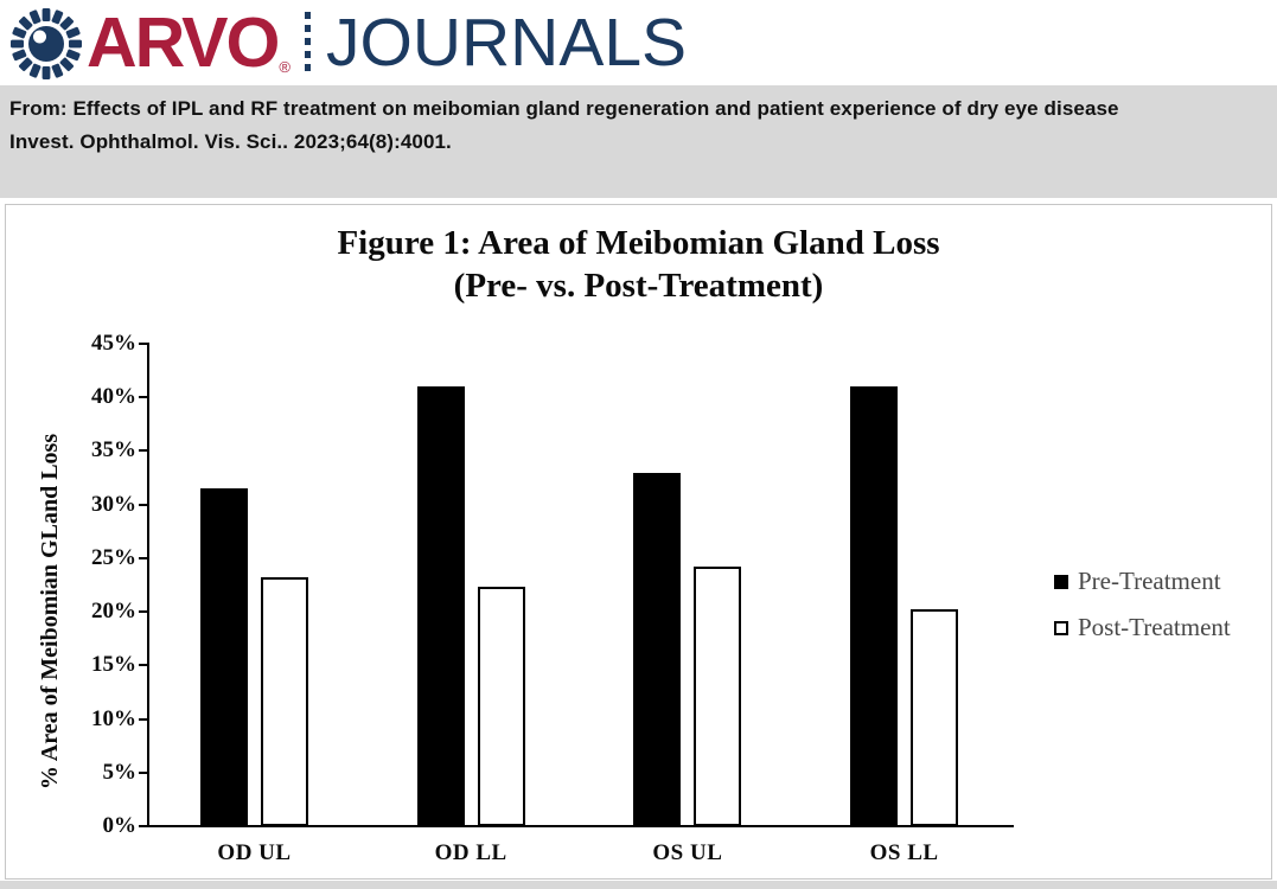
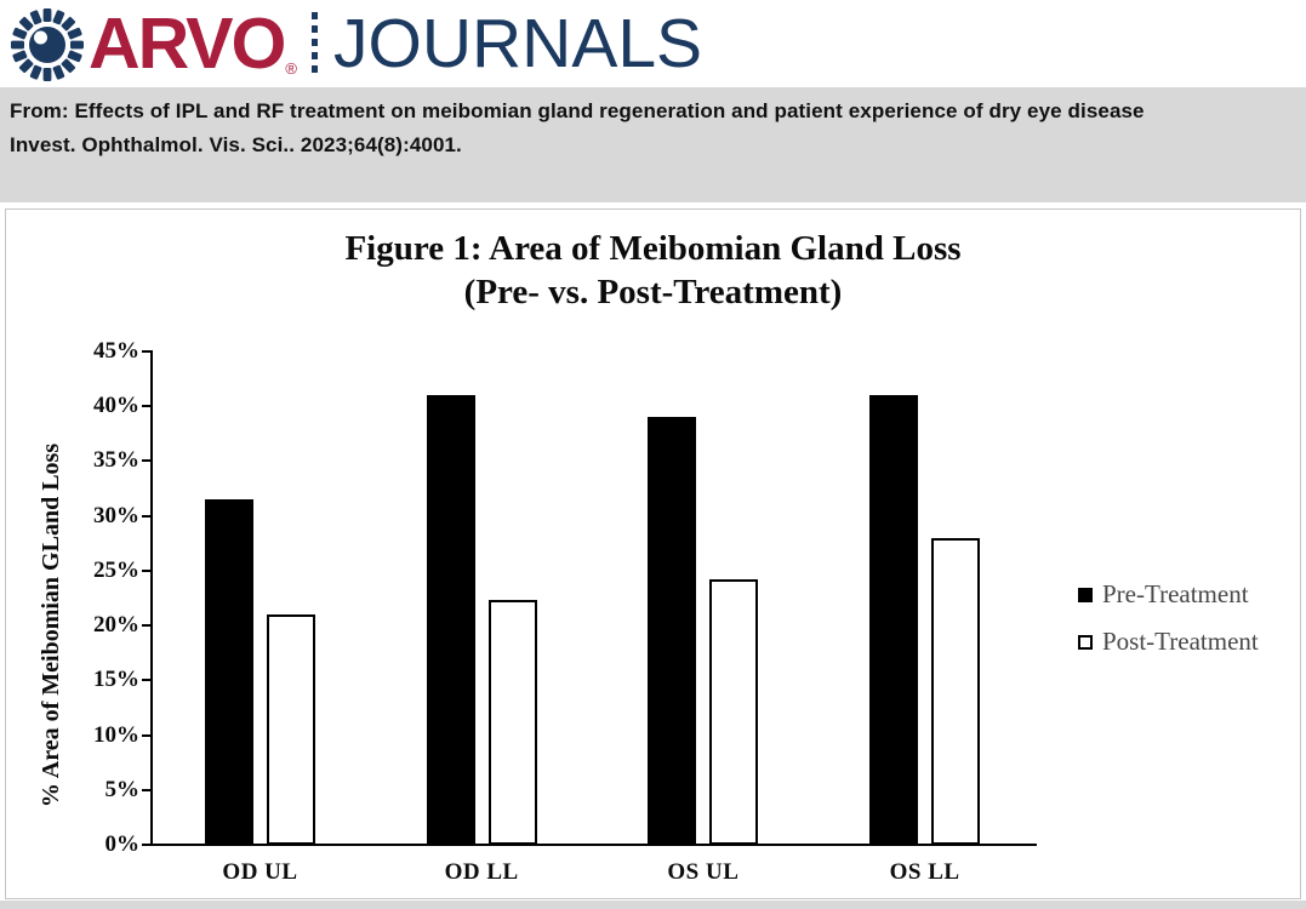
Post-Treatment/OD UL: 23% -> 21%
Pre-Treatment/OS UL: 33% -> 39%
Post-Treatment/OS LL: 20% -> 28%
